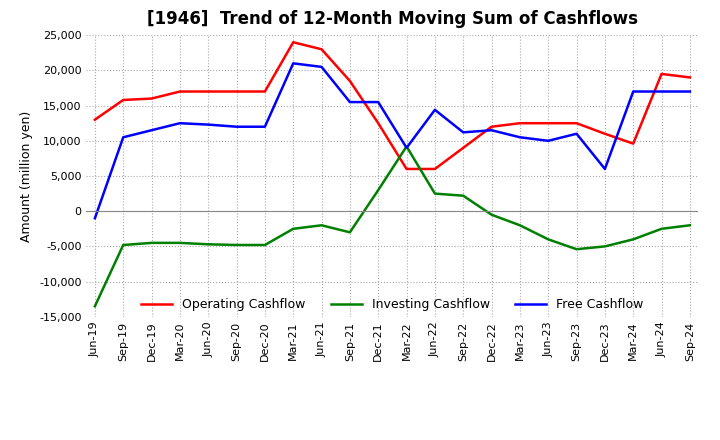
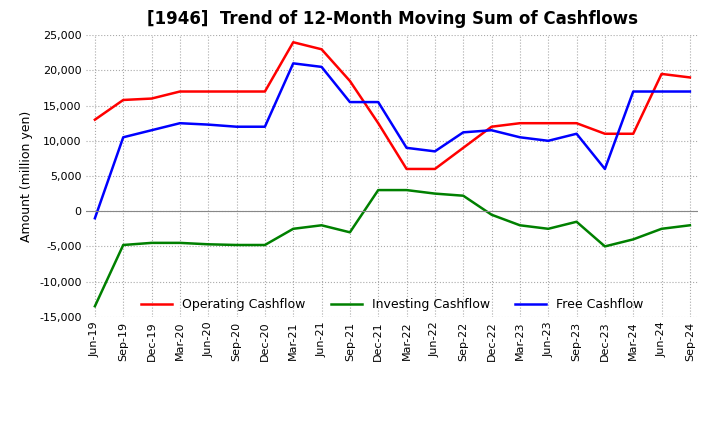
Investing Cashflow/Mar-22: 9,200 -> 3,000
Free Cashflow/Jun-22: 14,400 -> 8,500
Investing Cashflow/Jun-23: -4,000 -> -2,500
Investing Cashflow/Sep-23: -5,400 -> -1,500
Operating Cashflow/Mar-24: 9,600 -> 11,000
